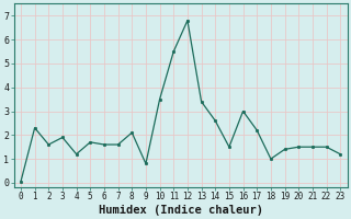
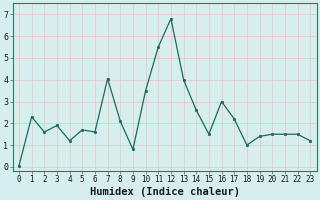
7: 1.60 -> 4.05
13: 3.40 -> 4.00
